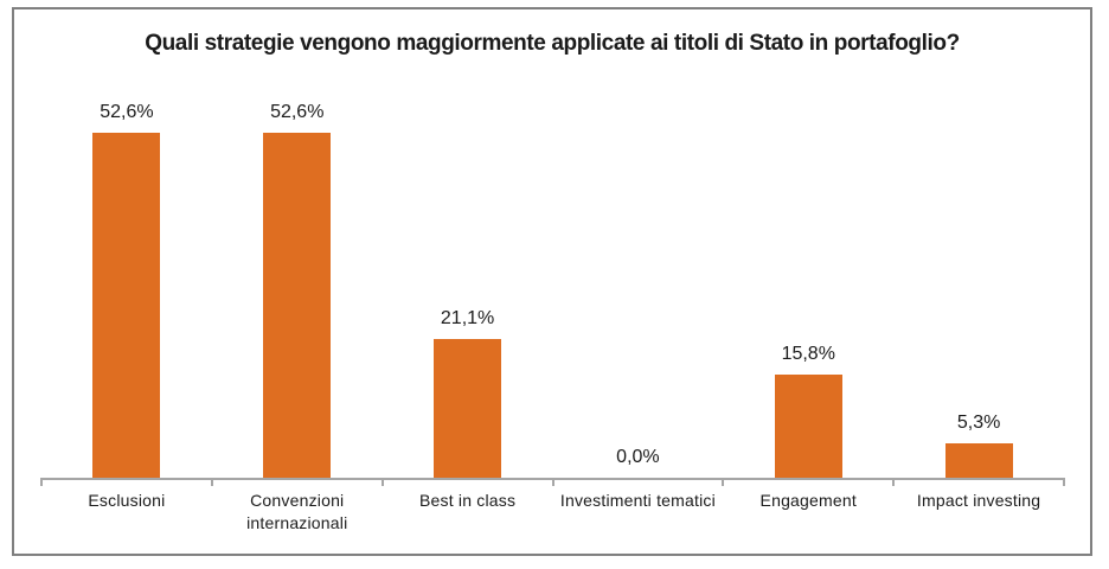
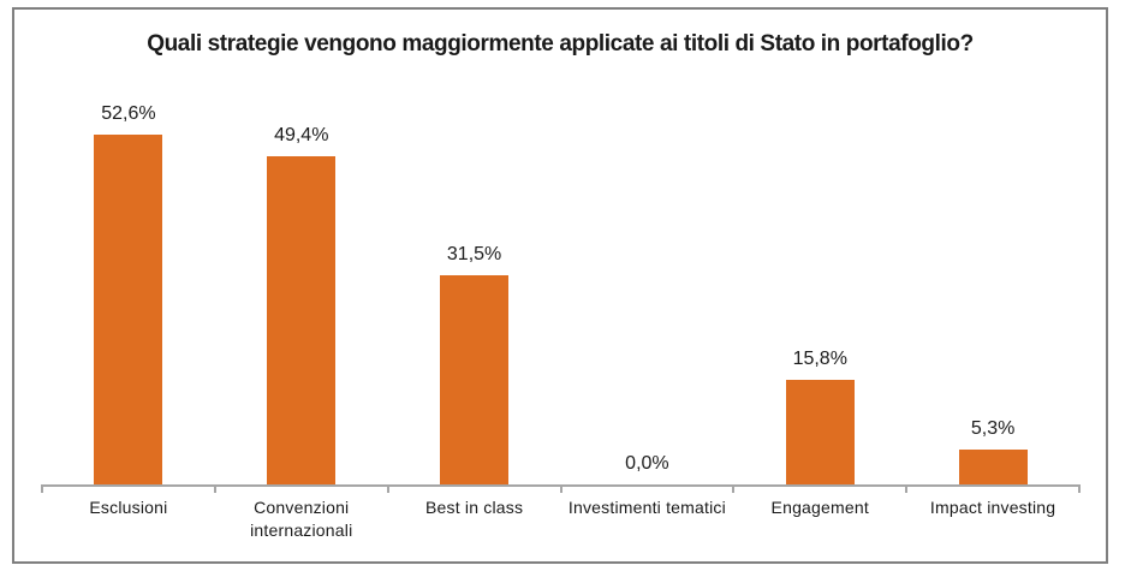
Convenzioni internazionali: 52,6% -> 49,4%
Best in class: 21,1% -> 31,5%
